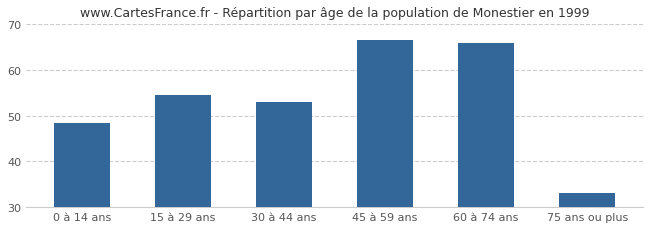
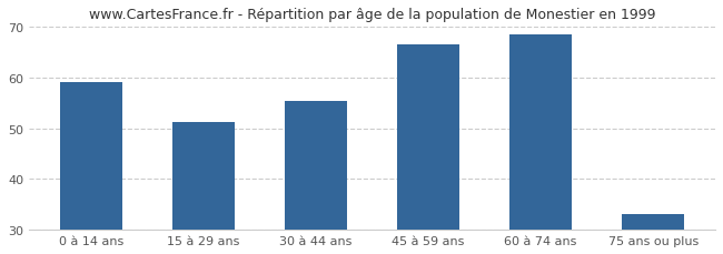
0 à 14 ans: 48.5 -> 59.2
15 à 29 ans: 54.5 -> 51.2
30 à 44 ans: 53.0 -> 55.5
60 à 74 ans: 66.0 -> 68.5
